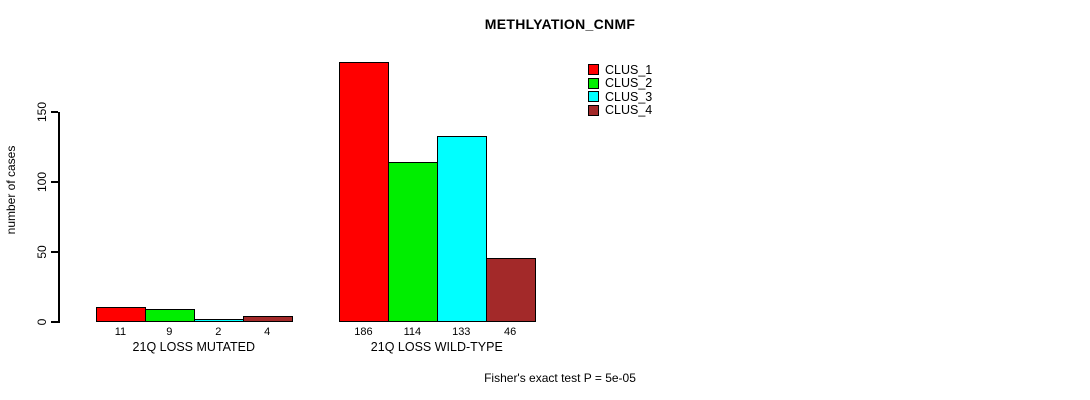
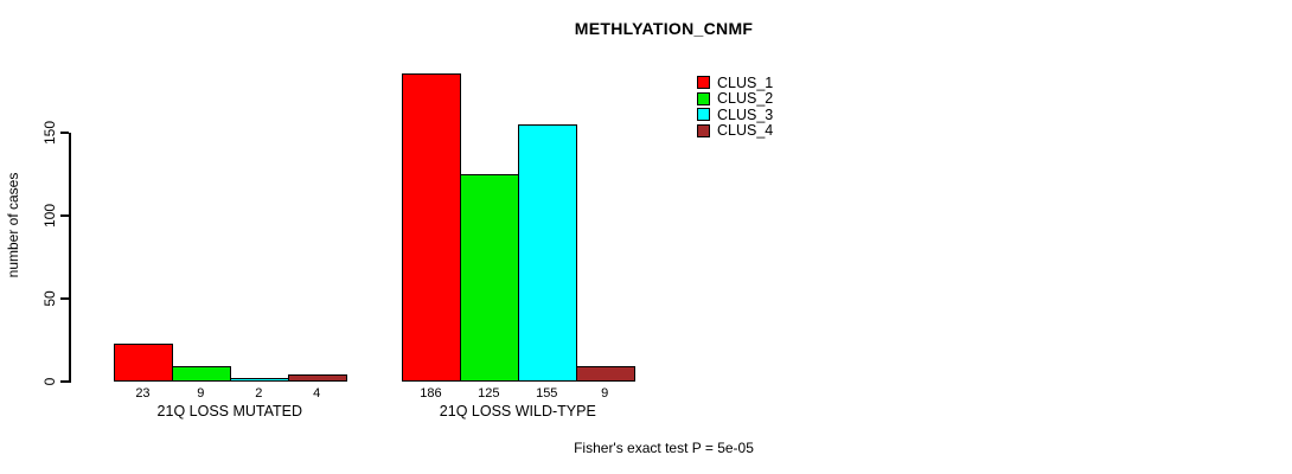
CLUS_1/21Q LOSS MUTATED: 11 -> 23
CLUS_2/21Q LOSS WILD-TYPE: 114 -> 125
CLUS_3/21Q LOSS WILD-TYPE: 133 -> 155
CLUS_4/21Q LOSS WILD-TYPE: 46 -> 9
